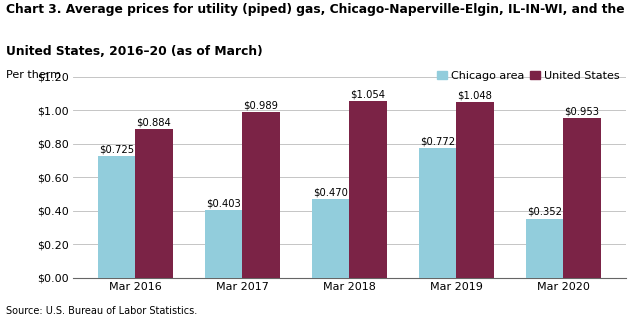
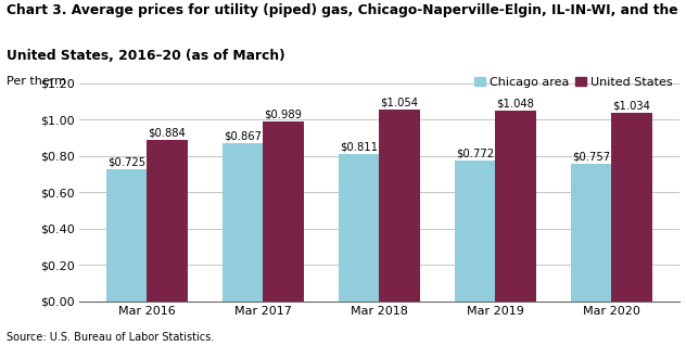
Chicago area/Mar 2017: $0.403 -> $0.867
Chicago area/Mar 2018: $0.470 -> $0.811
Chicago area/Mar 2020: $0.352 -> $0.757
United States/Mar 2020: $0.953 -> $1.034
